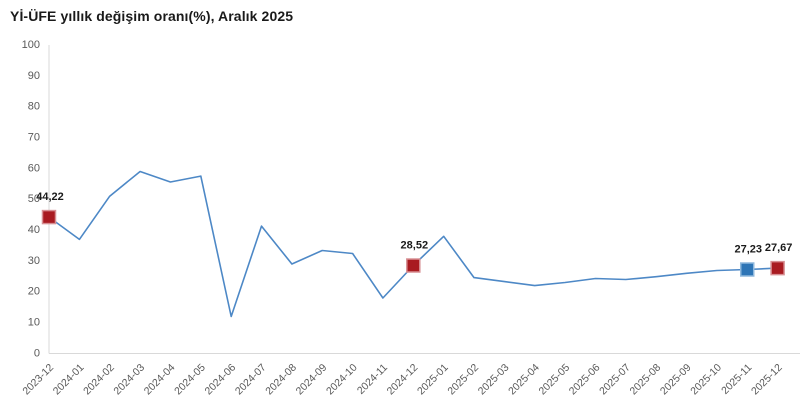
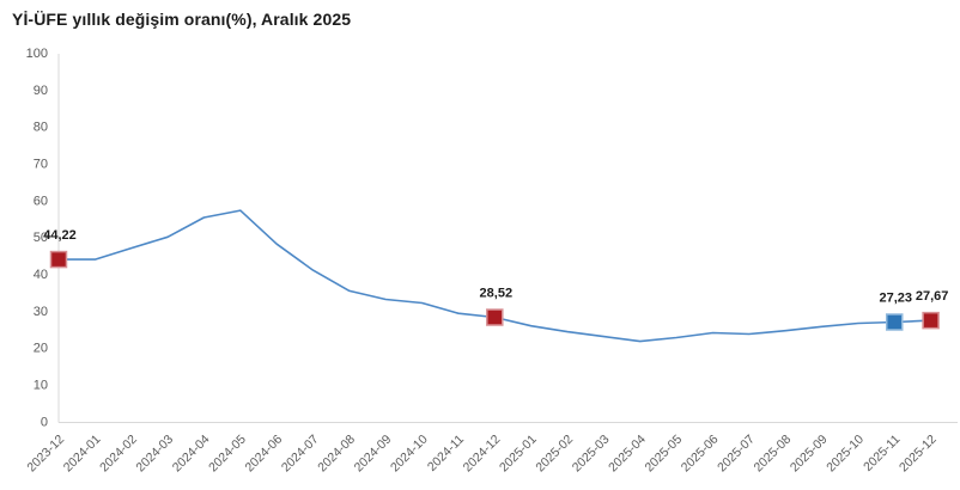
2024-01: 37 -> 44
2024-02: 51 -> 47
2024-03: 59 -> 50
2024-06: 12 -> 48
2024-08: 29 -> 36
2024-11: 18 -> 30
2025-01: 38 -> 26
